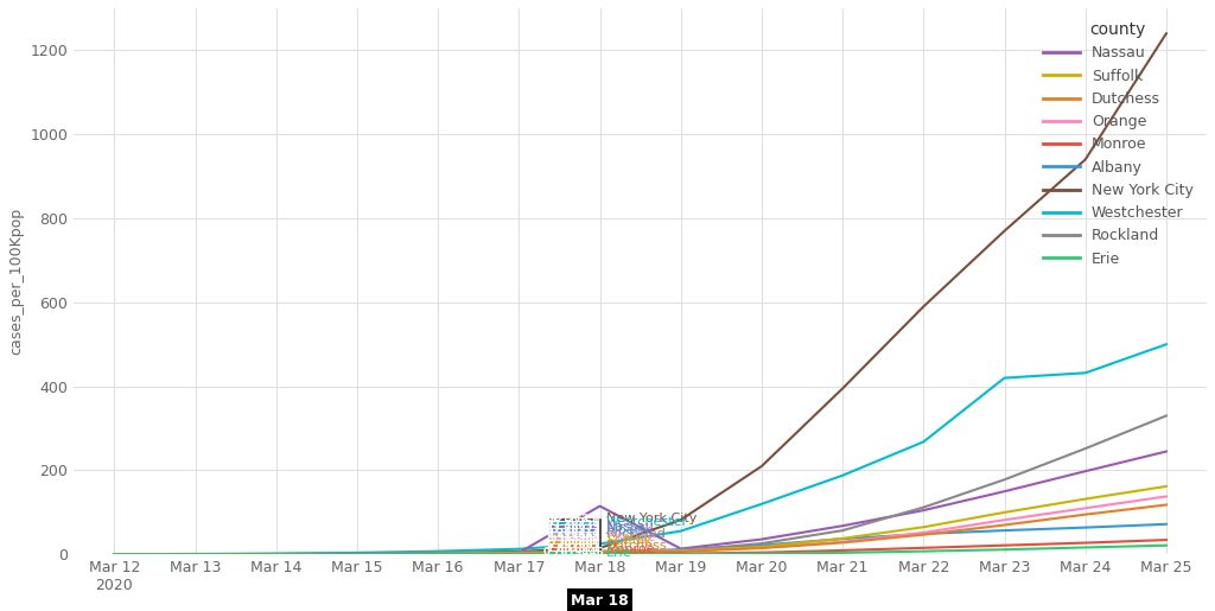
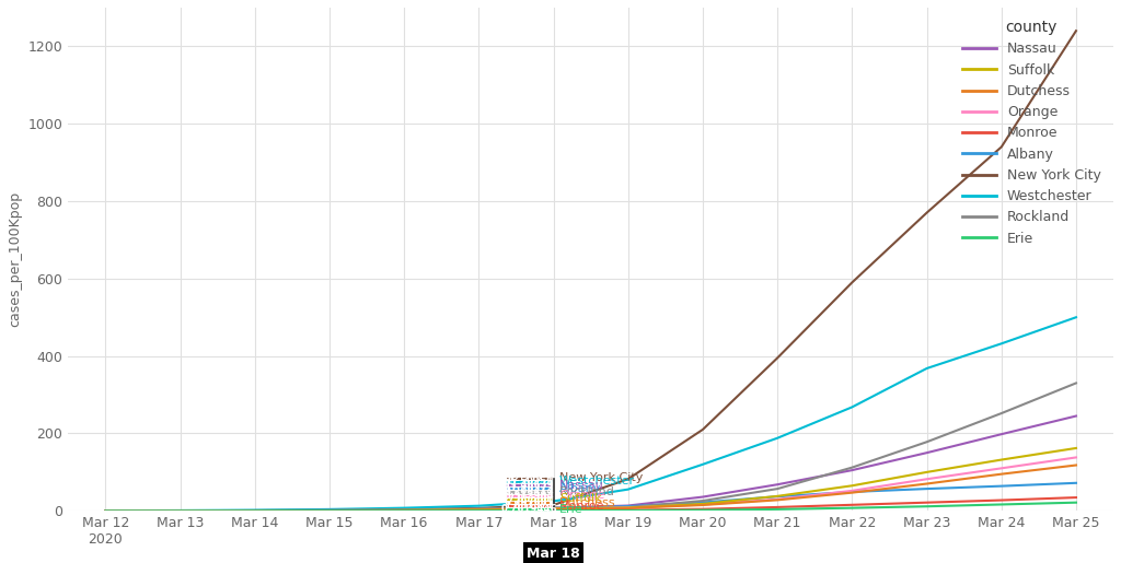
Nassau/Mar 18: 115 -> 8
Westchester/Mar 23: 420 -> 368
